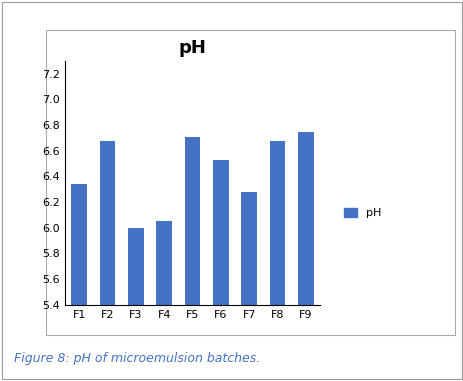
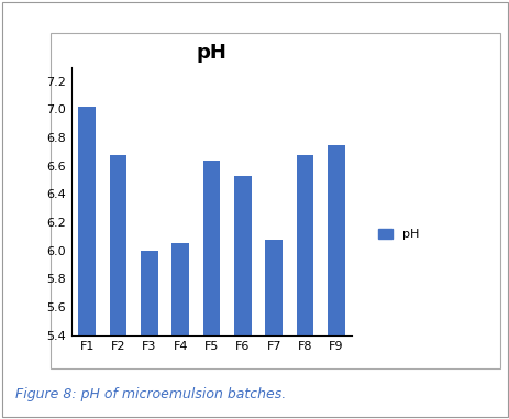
F1: 6.34 -> 7.02
F5: 6.71 -> 6.64
F7: 6.28 -> 6.08
